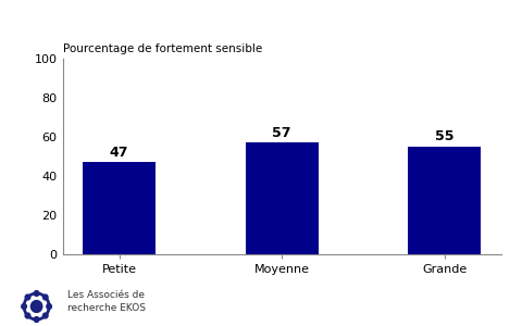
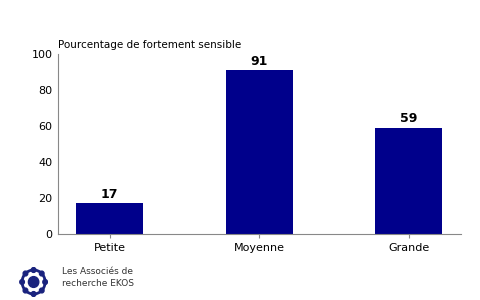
Petite: 47 -> 17
Moyenne: 57 -> 91
Grande: 55 -> 59
